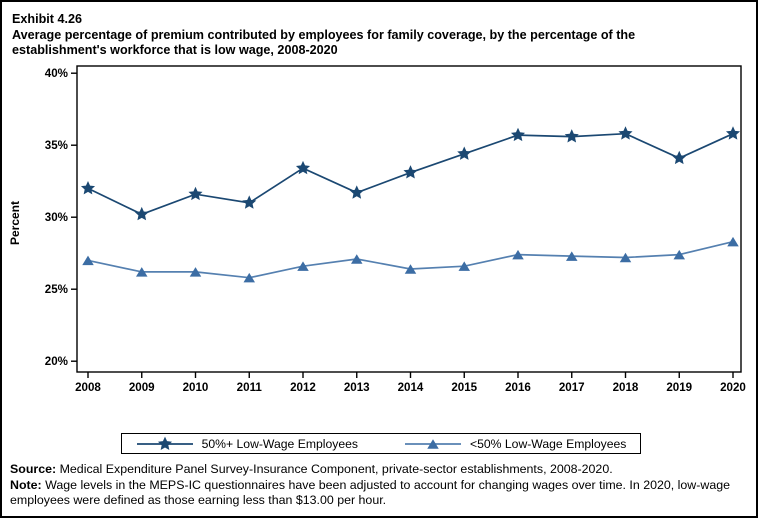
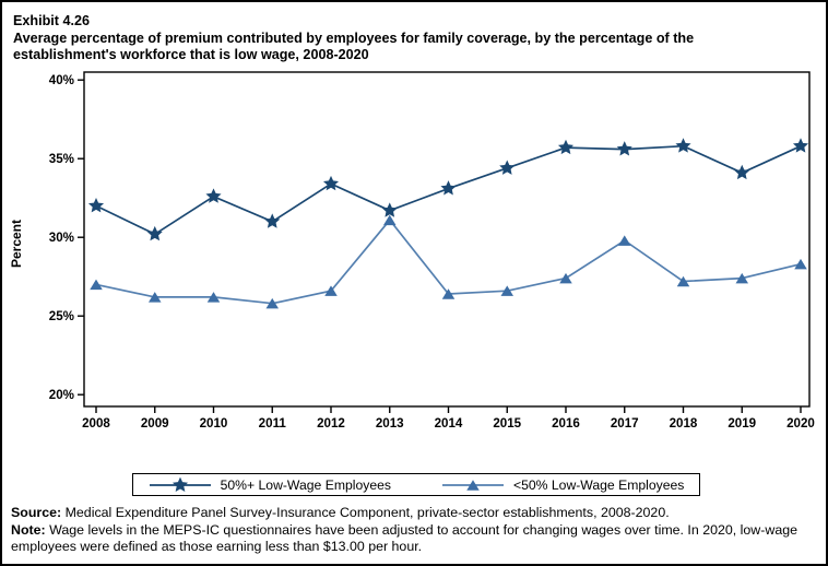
50%+ Low-Wage Employees/2010: 31.6% -> 32.6%
<50% Low-Wage Employees/2013: 27.1% -> 31.1%
<50% Low-Wage Employees/2017: 27.3% -> 29.8%
